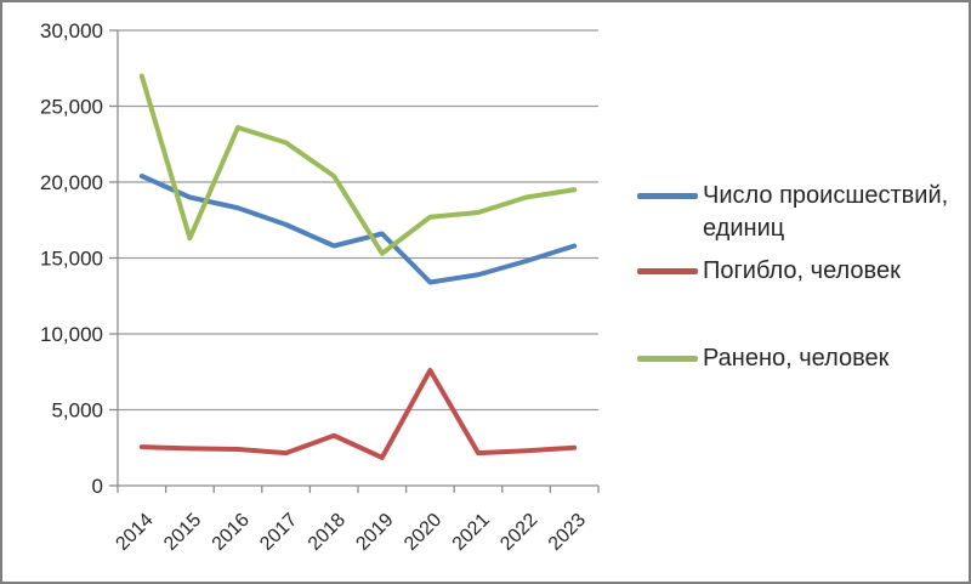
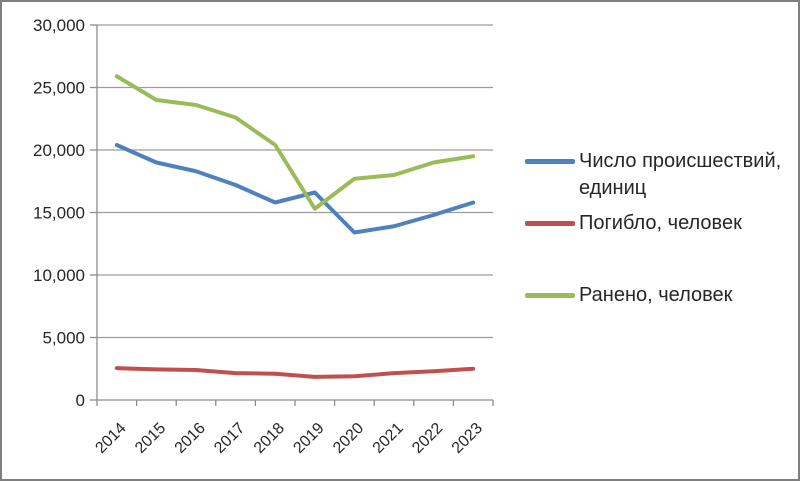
Ранено, человек/2014: 27000 -> 25900
Ранено, человек/2015: 16300 -> 24000
Погибло, человек/2018: 3300 -> 2100
Погибло, человек/2020: 7600 -> 1900
